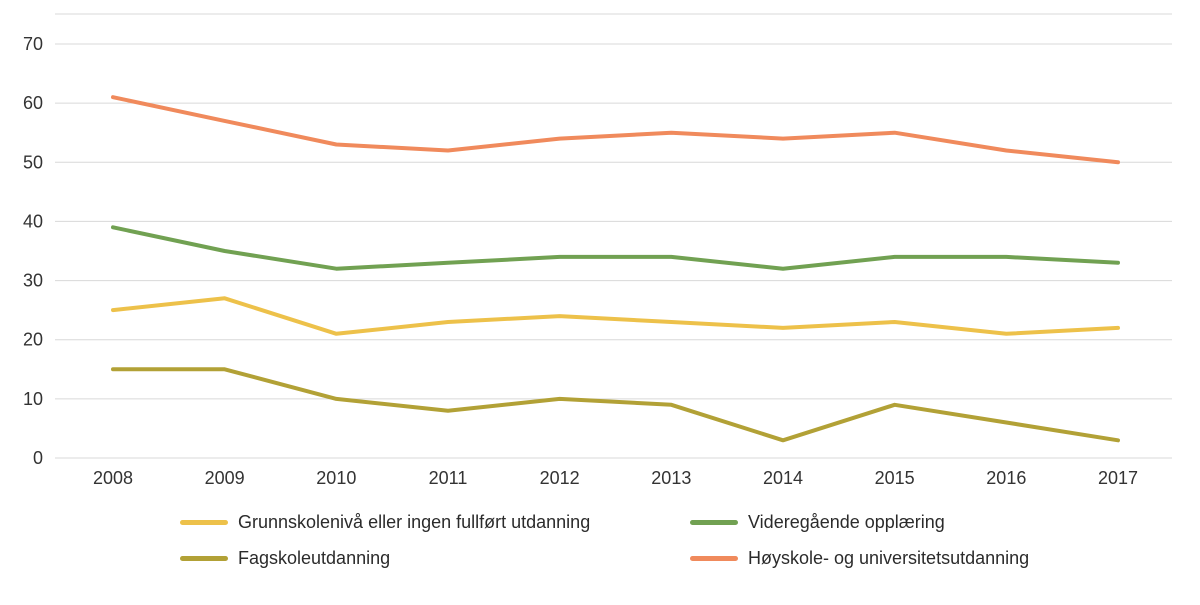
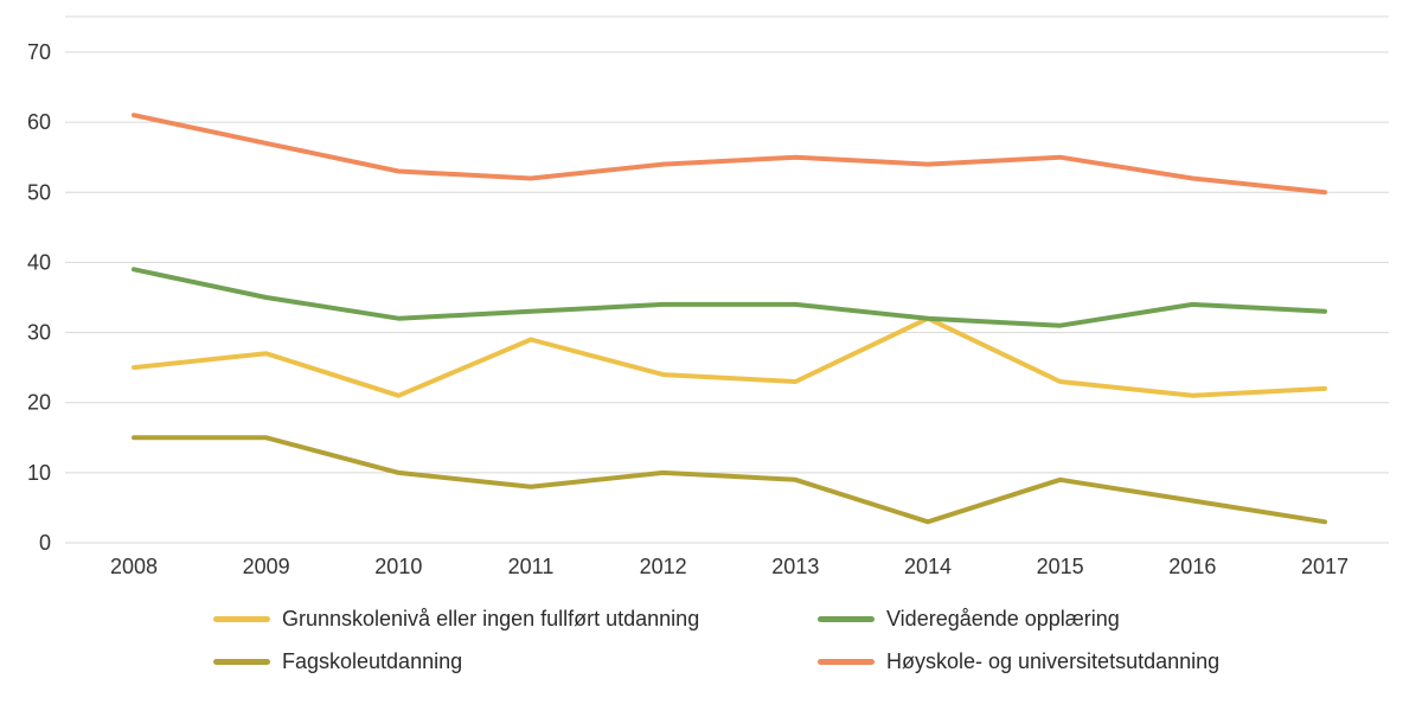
Grunnskolenivå eller ingen fullført utdanning/2011: 23 -> 29
Grunnskolenivå eller ingen fullført utdanning/2014: 22 -> 32
Videregående opplæring/2015: 34 -> 31
